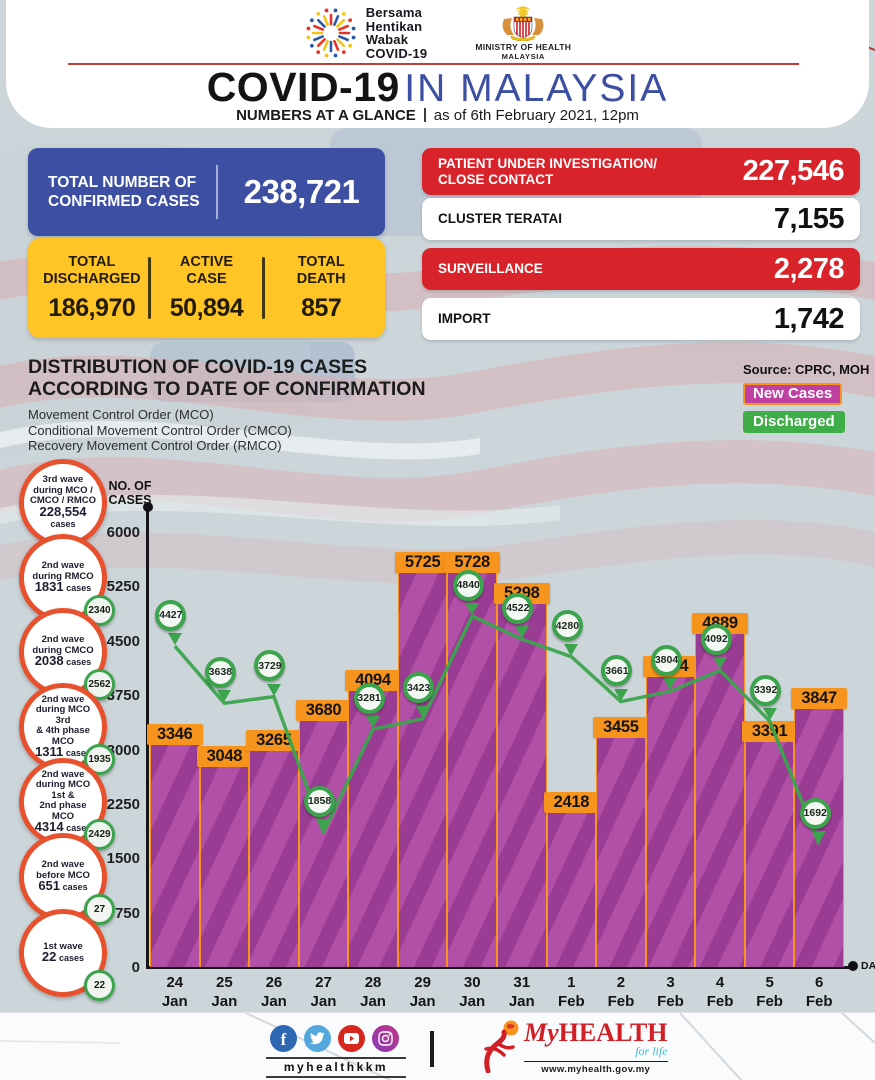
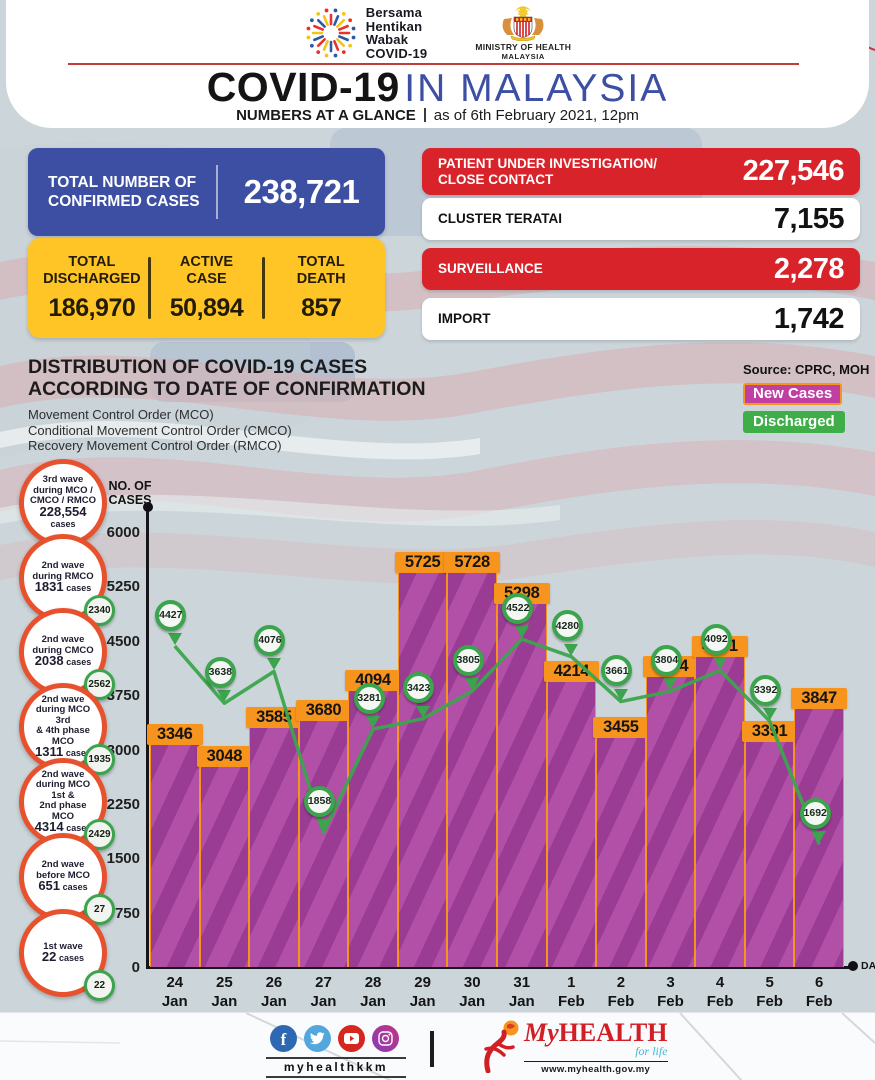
New Cases/26 Jan: 3265 -> 3585
Discharged/26 Jan: 3729 -> 4076
Discharged/30 Jan: 4840 -> 3805
New Cases/1 Feb: 2418 -> 4214
New Cases/4 Feb: 4889 -> 4571
